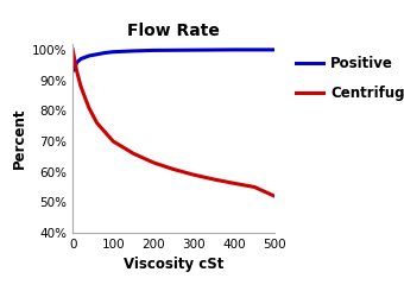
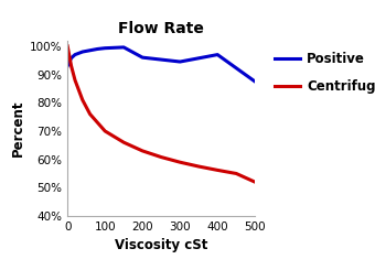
Positive/200: 99.8% -> 96.0%
Positive/300: 99.9% -> 94.5%
Positive/400: 100.0% -> 97.0%
Positive/500: 100.0% -> 87.5%
